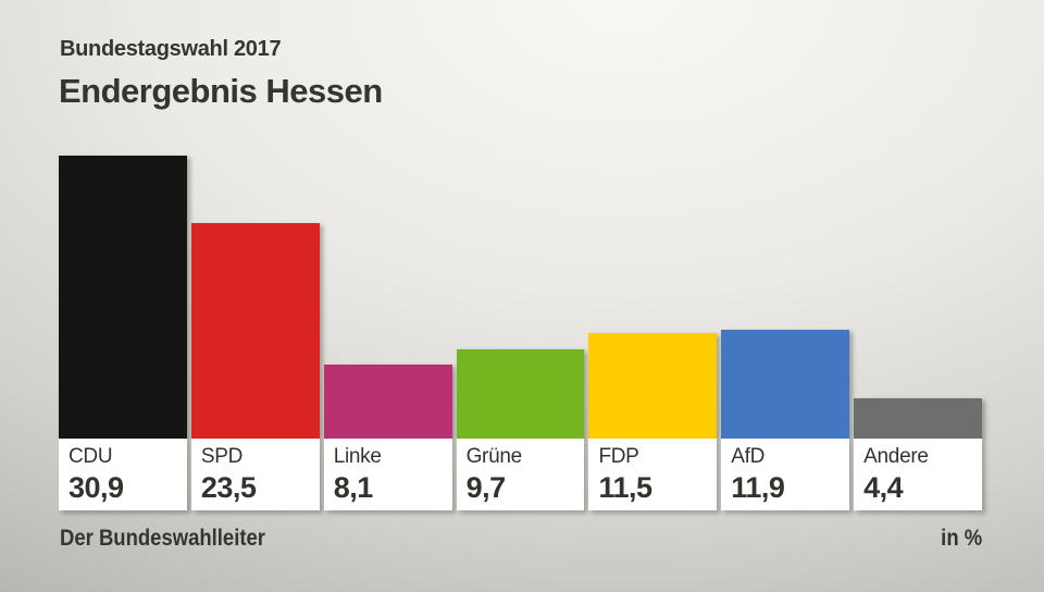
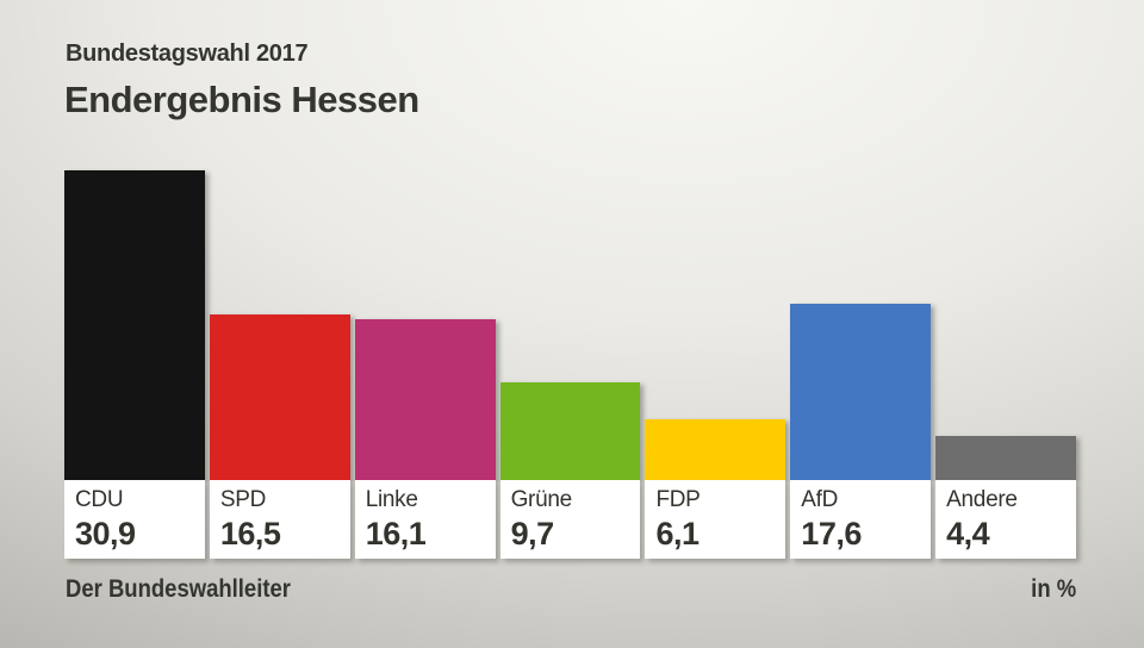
SPD: 23,5 -> 16,5
Linke: 8,1 -> 16,1
FDP: 11,5 -> 6,1
AfD: 11,9 -> 17,6
